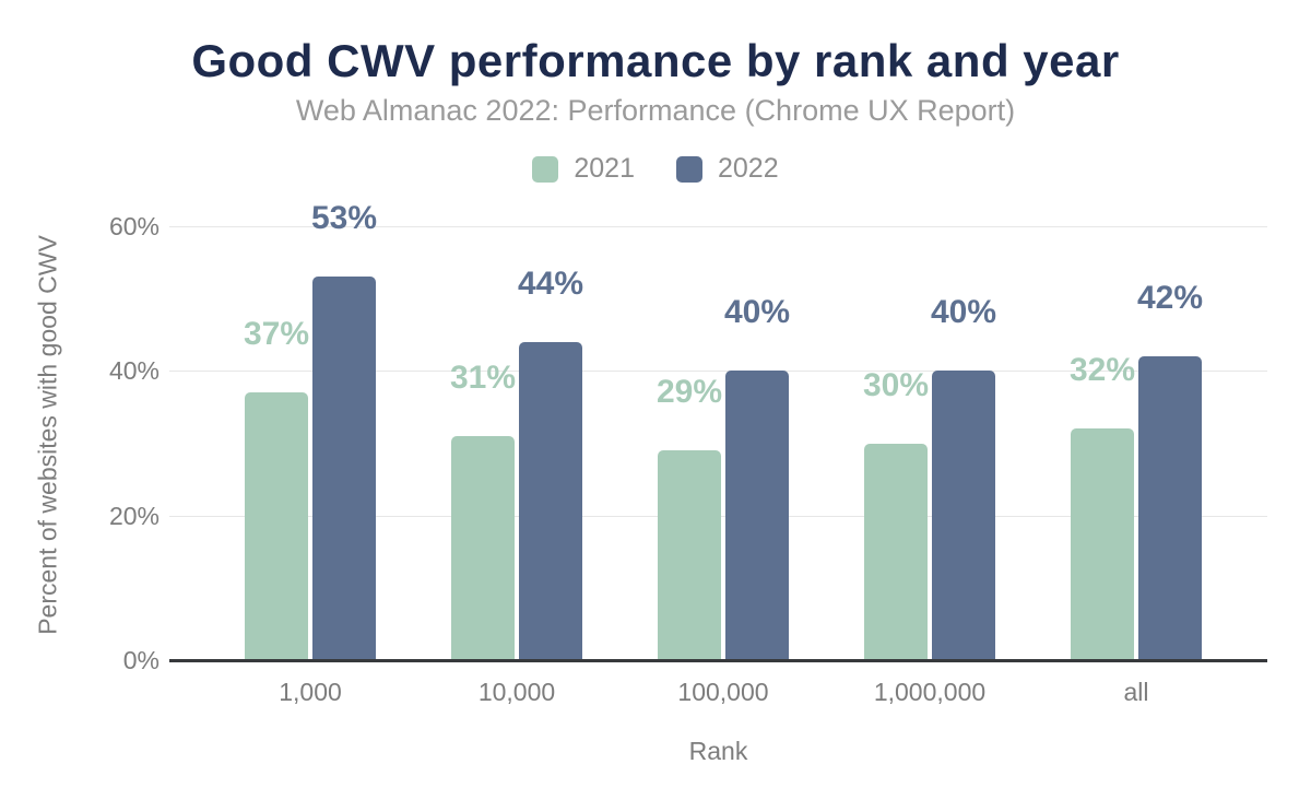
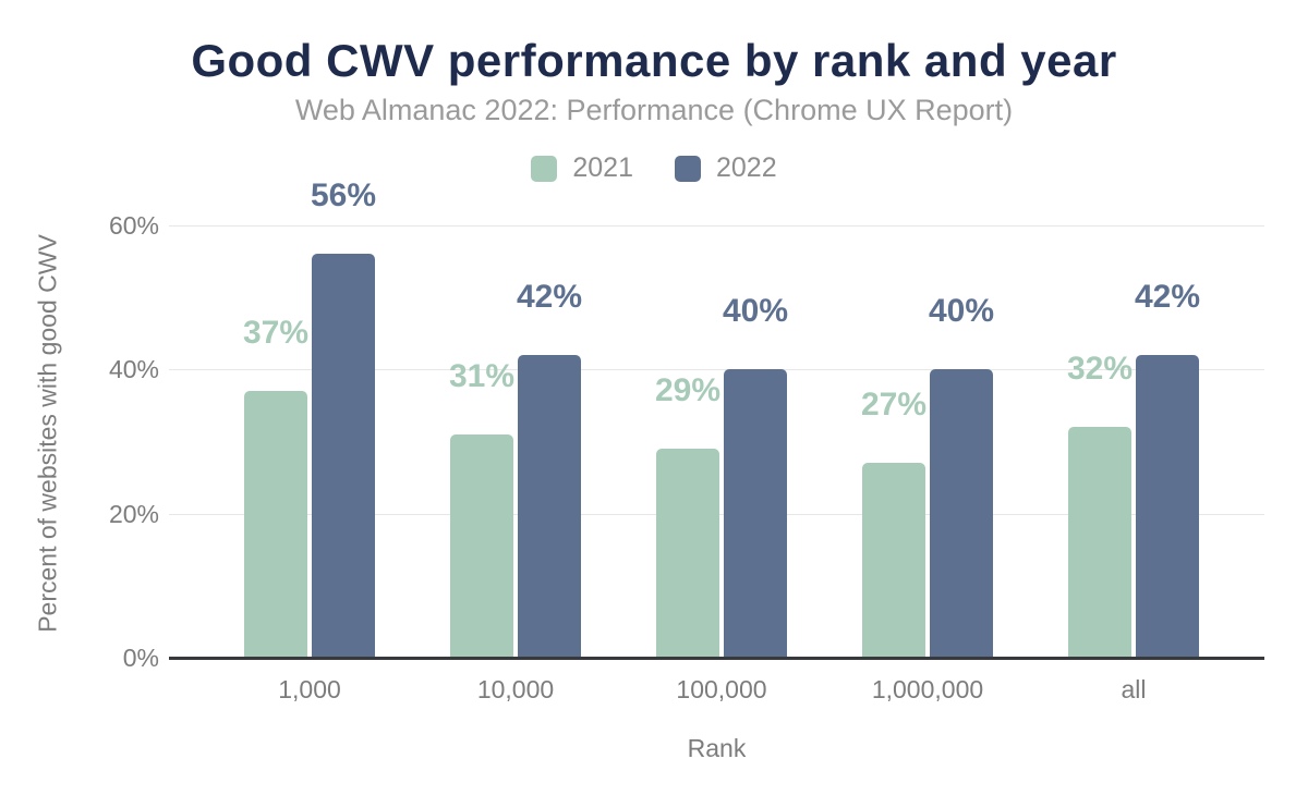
2022/1,000: 53% -> 56%
2022/10,000: 44% -> 42%
2021/1,000,000: 30% -> 27%
